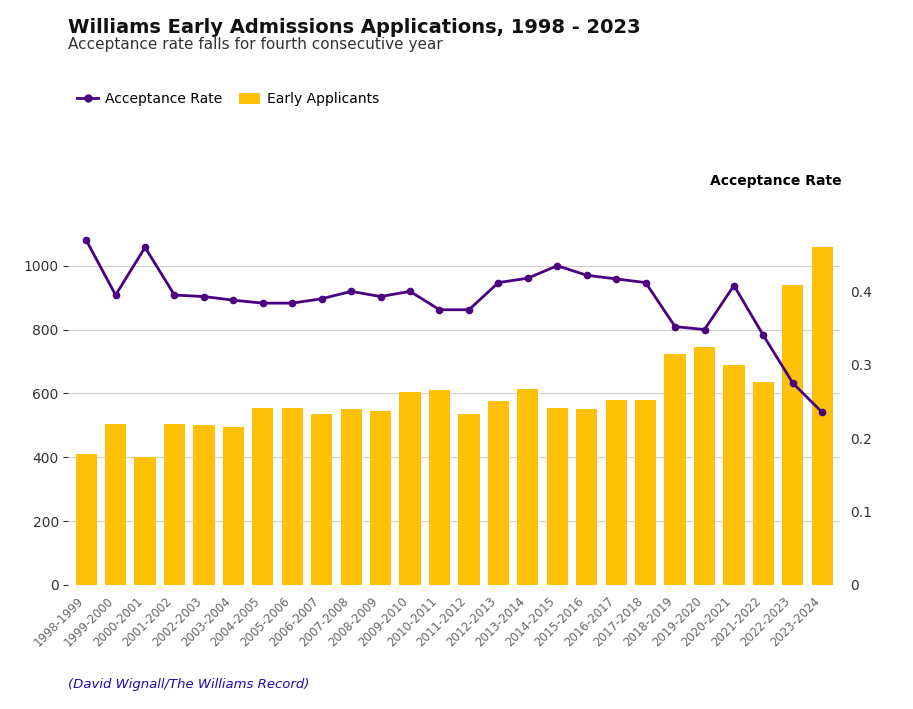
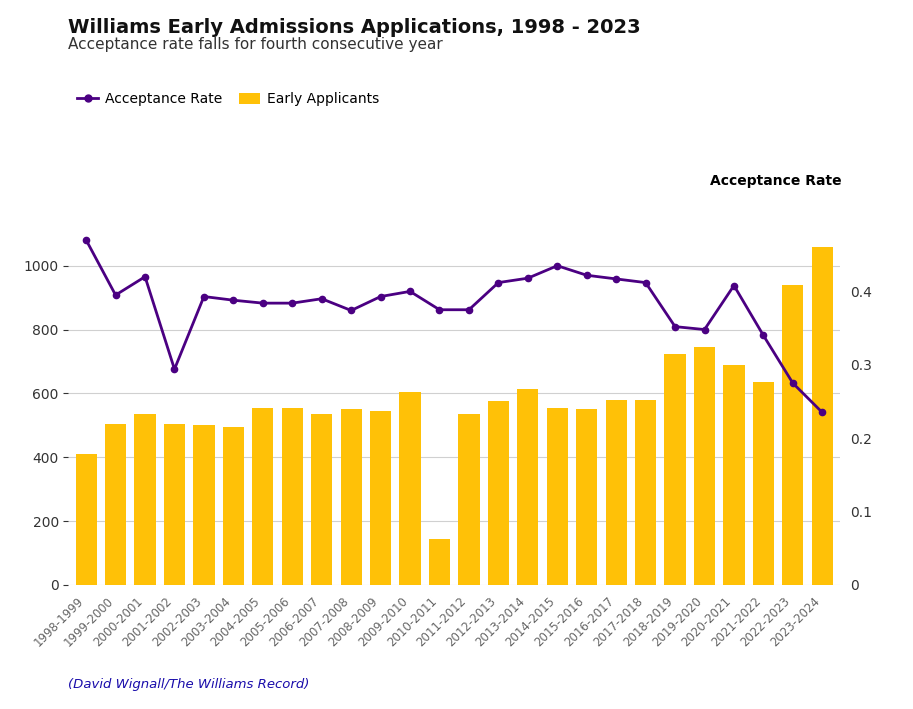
Early Applicants/2000-2001: 400 -> 535
Acceptance Rate/2000-2001: 0.460 -> 0.420
Acceptance Rate/2001-2002: 0.395 -> 0.294
Acceptance Rate/2007-2008: 0.400 -> 0.374
Early Applicants/2010-2011: 610 -> 145
